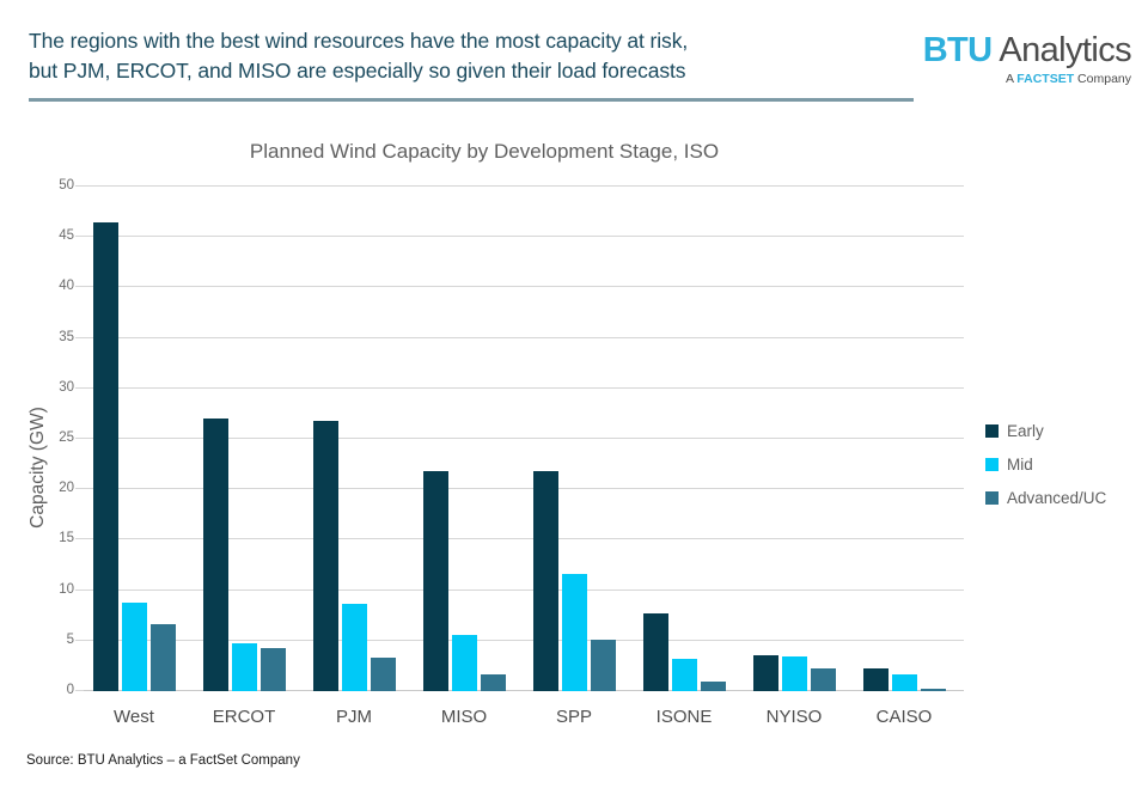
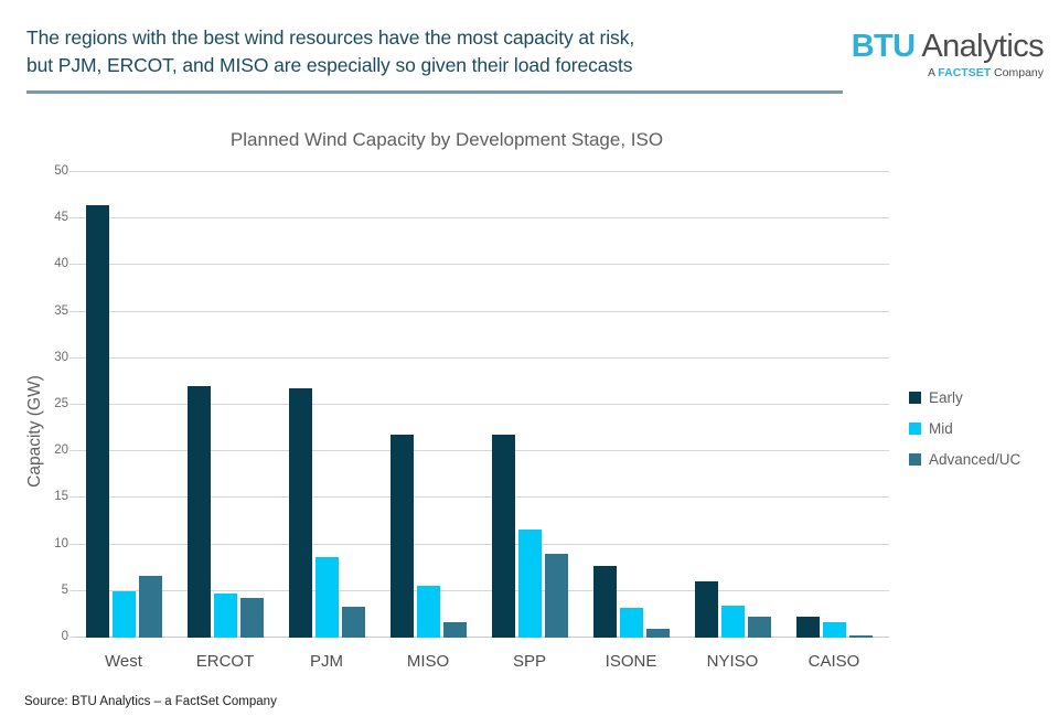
Mid/West: 9 -> 5
Advanced/UC/SPP: 5 -> 9
Early/NYISO: 4 -> 6
